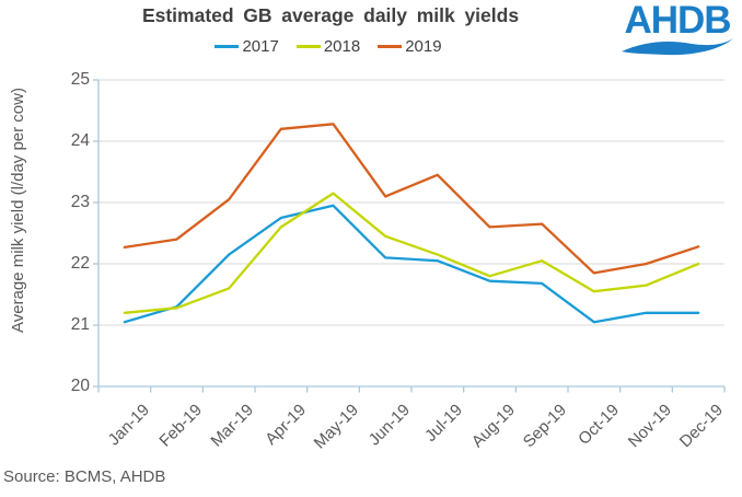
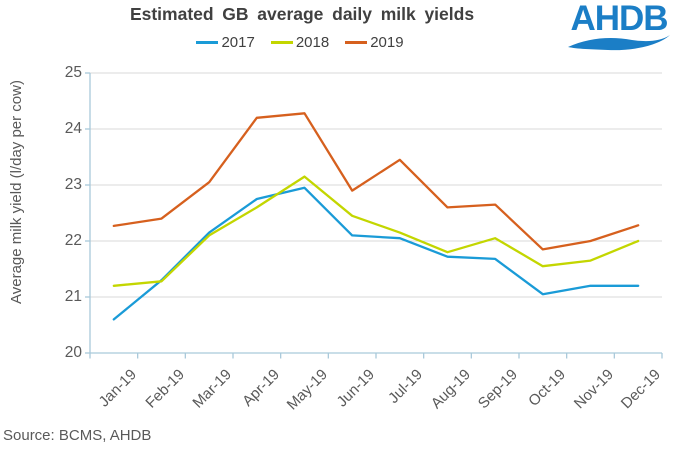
2017/Jan-19: 21.1 -> 20.6
2018/Mar-19: 21.6 -> 22.1
2019/Jun-19: 23.1 -> 22.9
